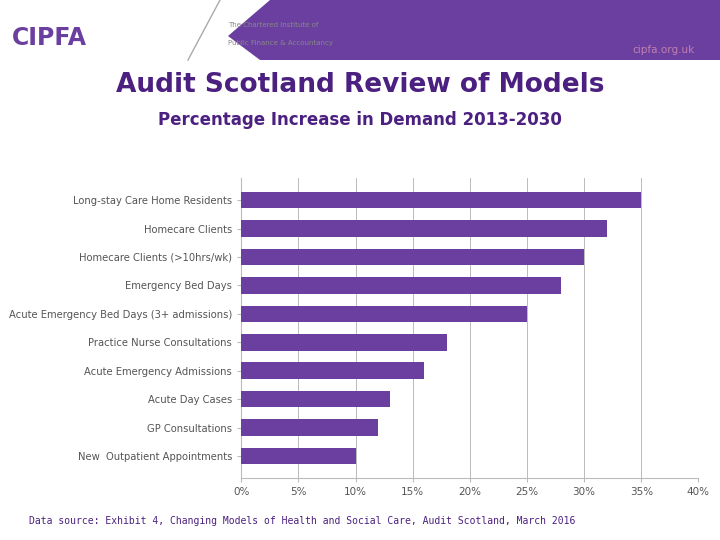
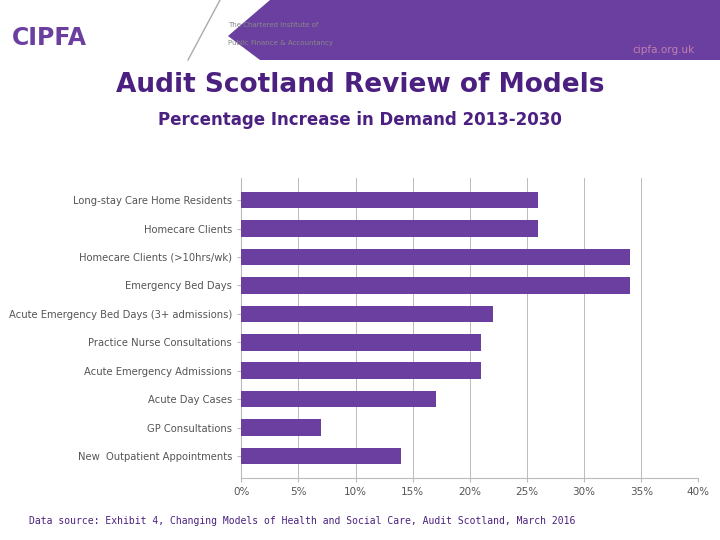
Long-stay Care Home Residents: 35% -> 26%
Homecare Clients: 32% -> 26%
Homecare Clients (>10hrs/wk): 30% -> 34%
Emergency Bed Days: 28% -> 34%
Acute Emergency Bed Days (3+ admissions): 25% -> 22%
Practice Nurse Consultations: 18% -> 21%
Acute Emergency Admissions: 16% -> 21%
Acute Day Cases: 13% -> 17%
GP Consultations: 12% -> 7%
New Outpatient Appointments: 10% -> 14%
